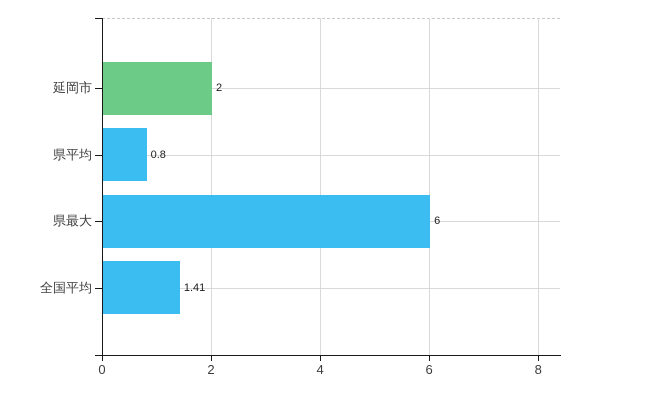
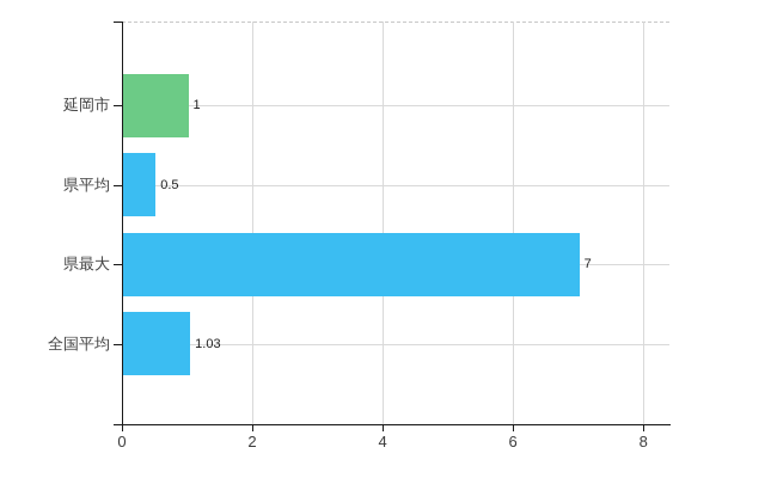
延岡市: 2 -> 1
県平均: 0.8 -> 0.5
県最大: 6 -> 7
全国平均: 1.41 -> 1.03
